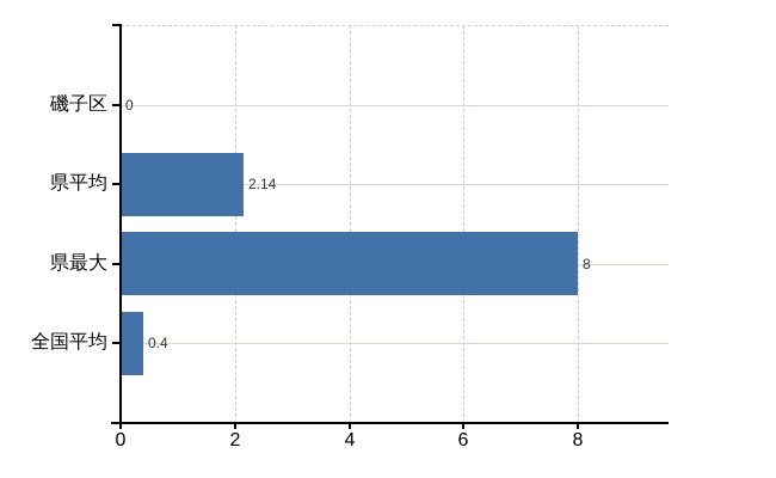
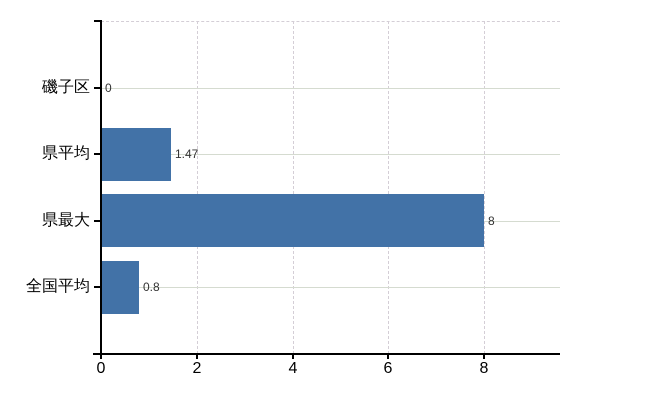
県平均: 2.14 -> 1.47
全国平均: 0.4 -> 0.8
